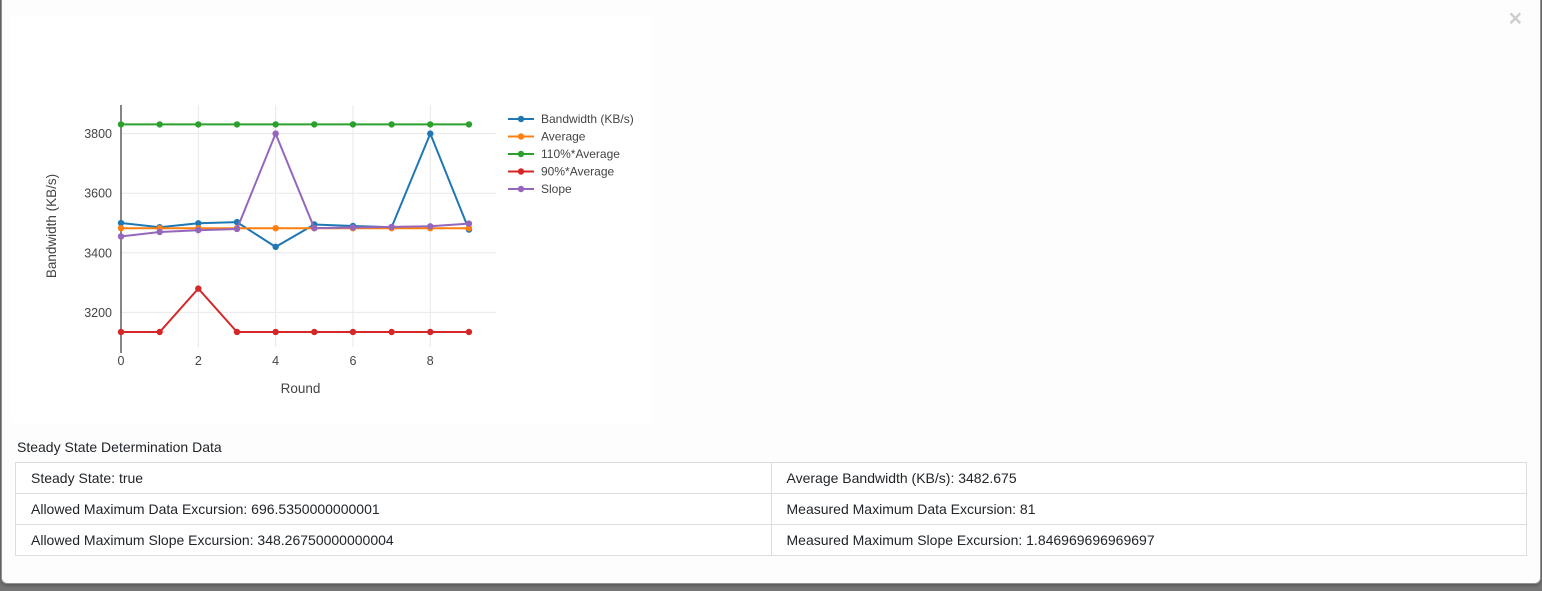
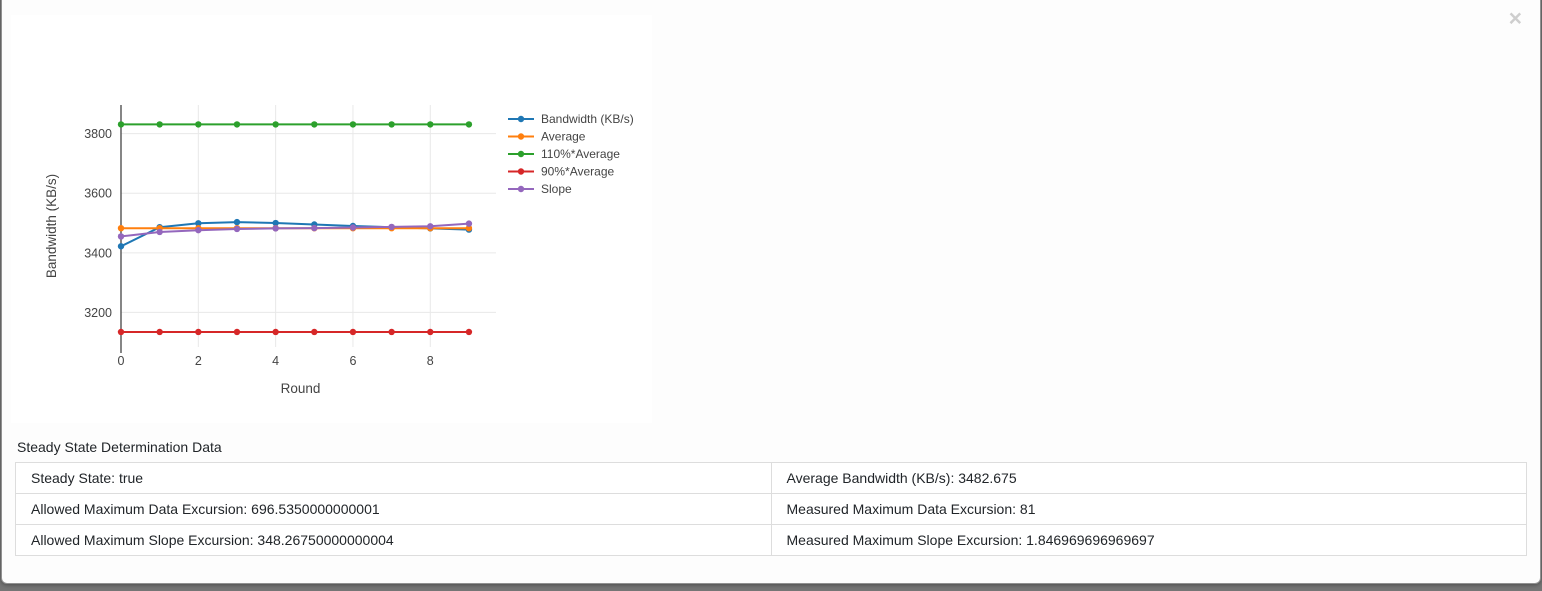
Bandwidth (KB/s)/0: 3500 -> 3420
90%*Average/2: 3280 -> 3130
Bandwidth (KB/s)/4: 3420 -> 3500
Slope/4: 3800 -> 3480
Bandwidth (KB/s)/8: 3800 -> 3480
